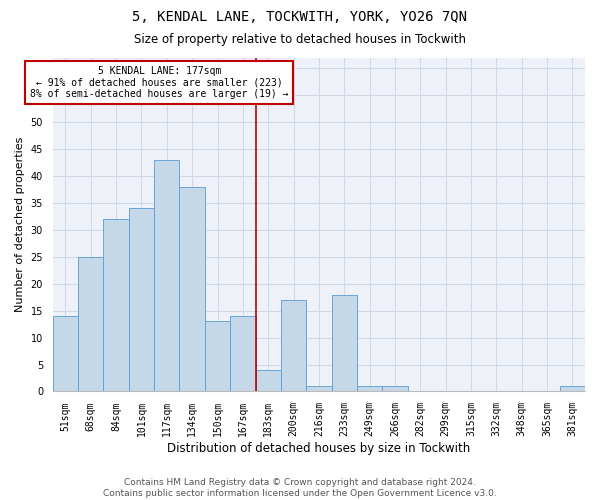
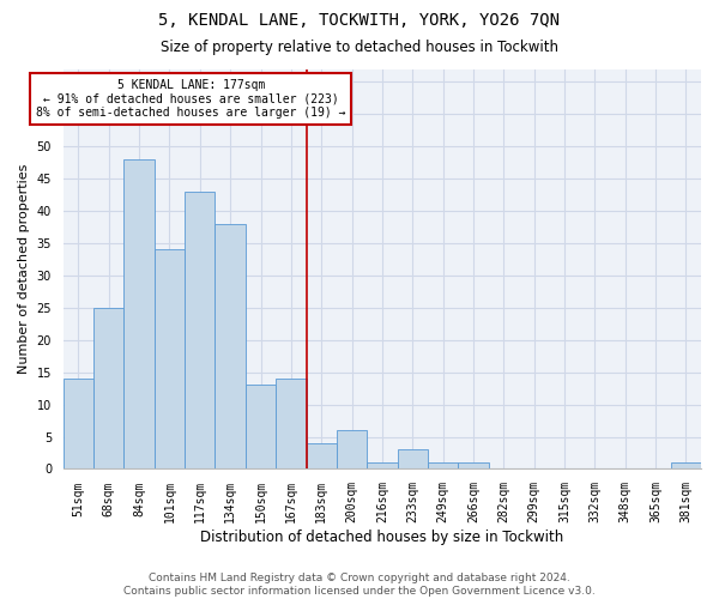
84sqm: 32 -> 48
200sqm: 17 -> 6
233sqm: 18 -> 3
